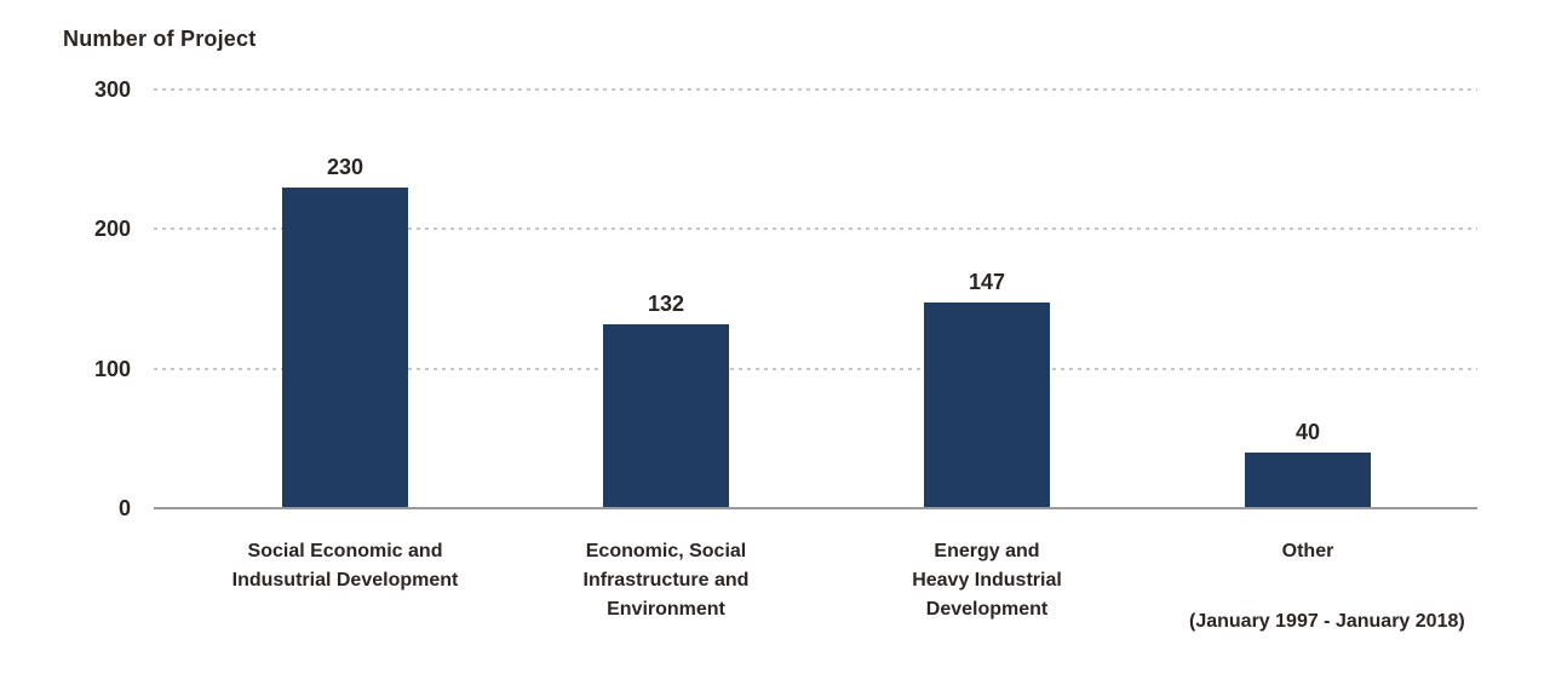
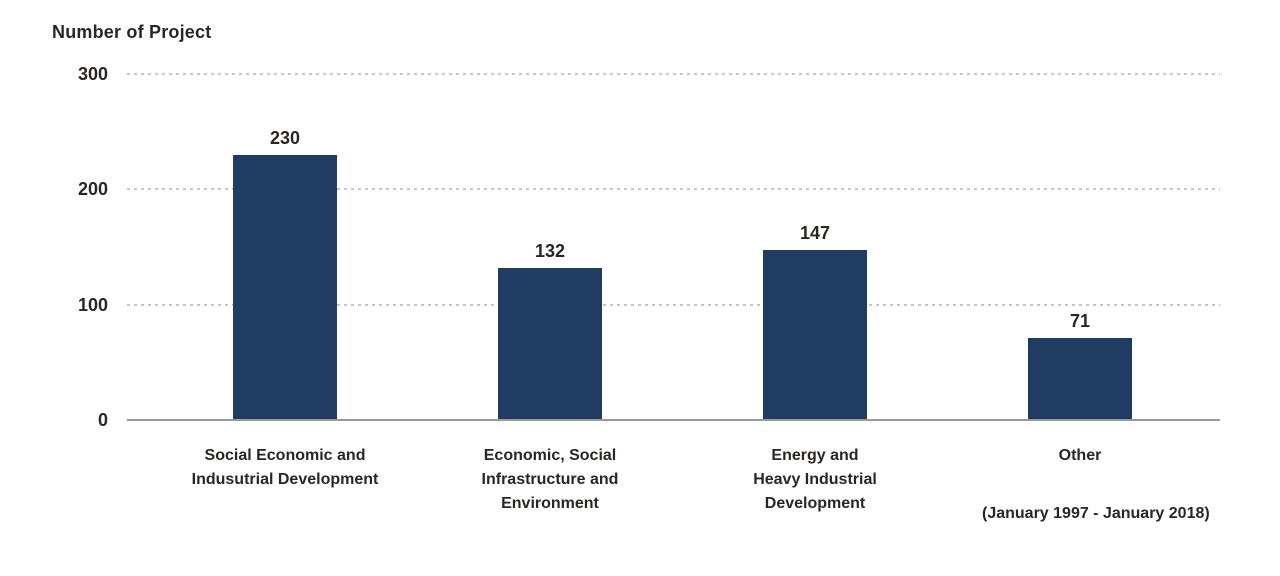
Other: 40 -> 71
